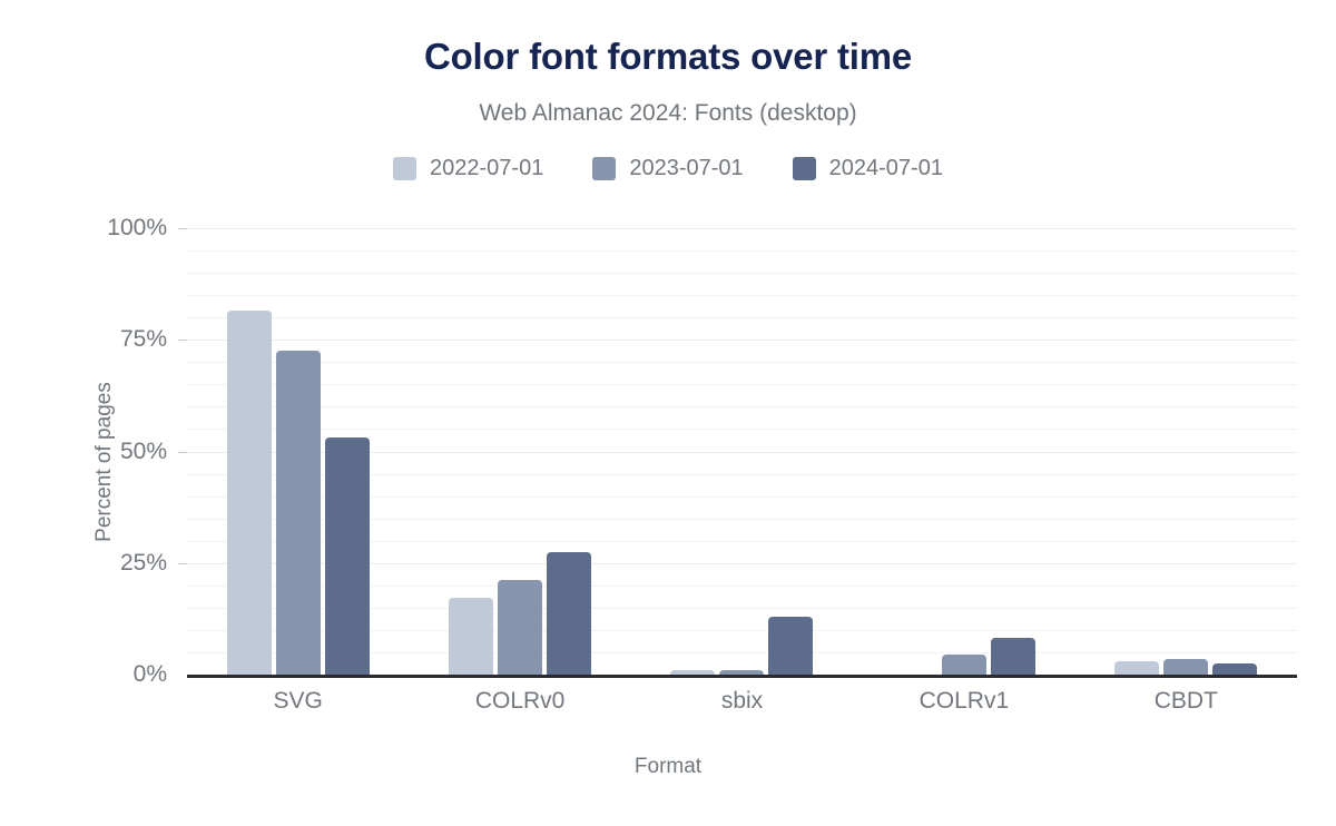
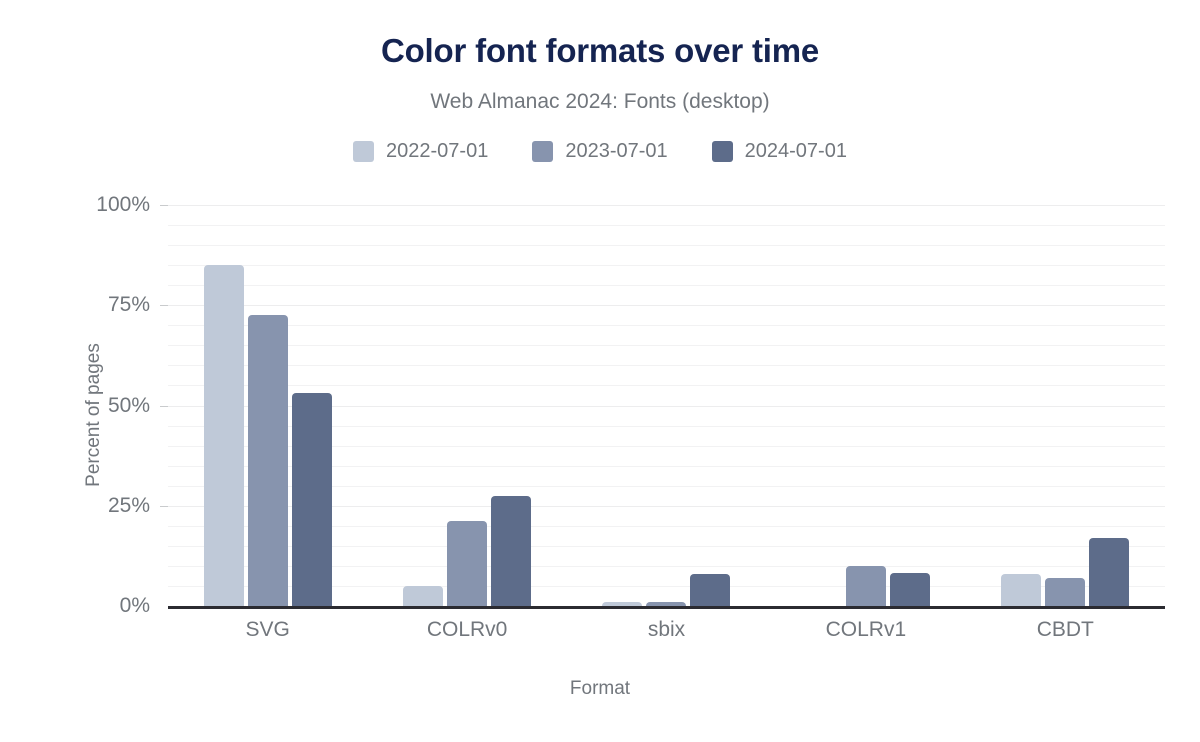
2022-07-01/SVG: 82% -> 85%
2022-07-01/COLRv0: 17% -> 5%
2024-07-01/sbix: 13% -> 8%
2023-07-01/COLRv1: 5% -> 10%
2022-07-01/CBDT: 3% -> 8%
2023-07-01/CBDT: 3% -> 7%
2024-07-01/CBDT: 3% -> 17%
